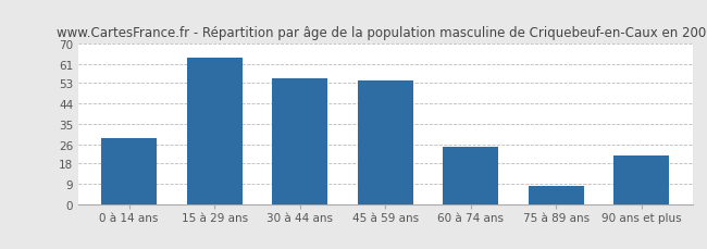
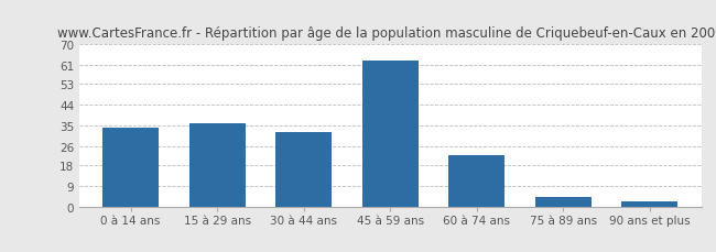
0 à 14 ans: 29 -> 34
15 à 29 ans: 64 -> 36
30 à 44 ans: 55 -> 32
45 à 59 ans: 54 -> 63
60 à 74 ans: 25 -> 22
75 à 89 ans: 8 -> 4
90 ans et plus: 21 -> 2
